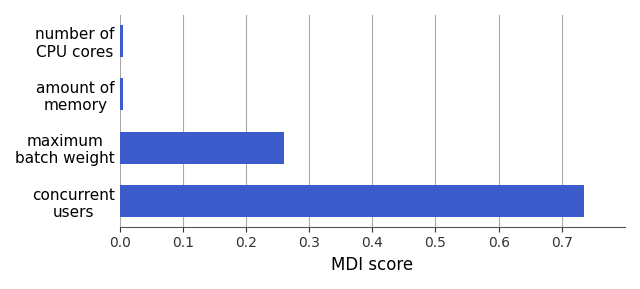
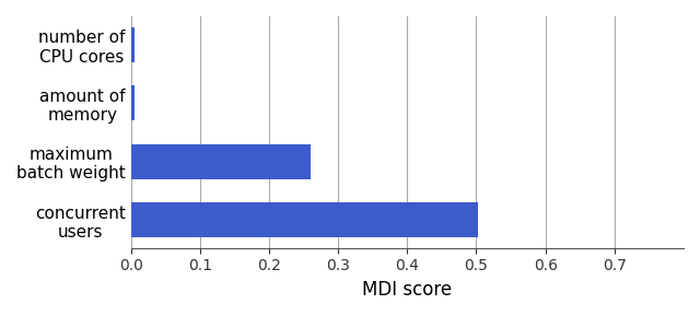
concurrent users: 0.735 -> 0.502
